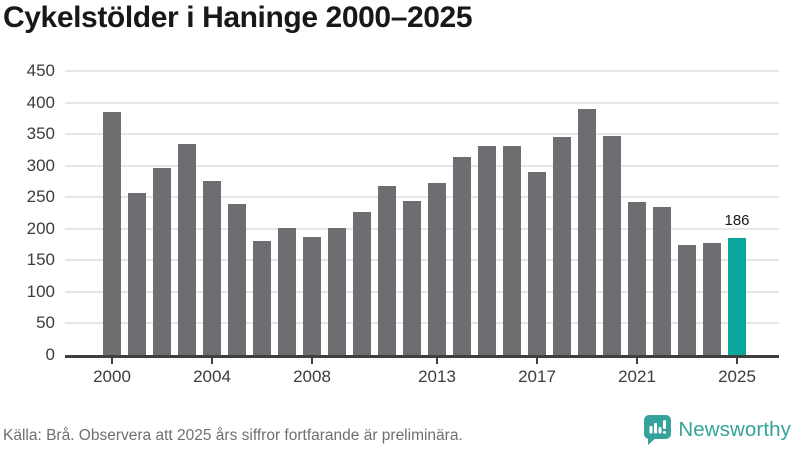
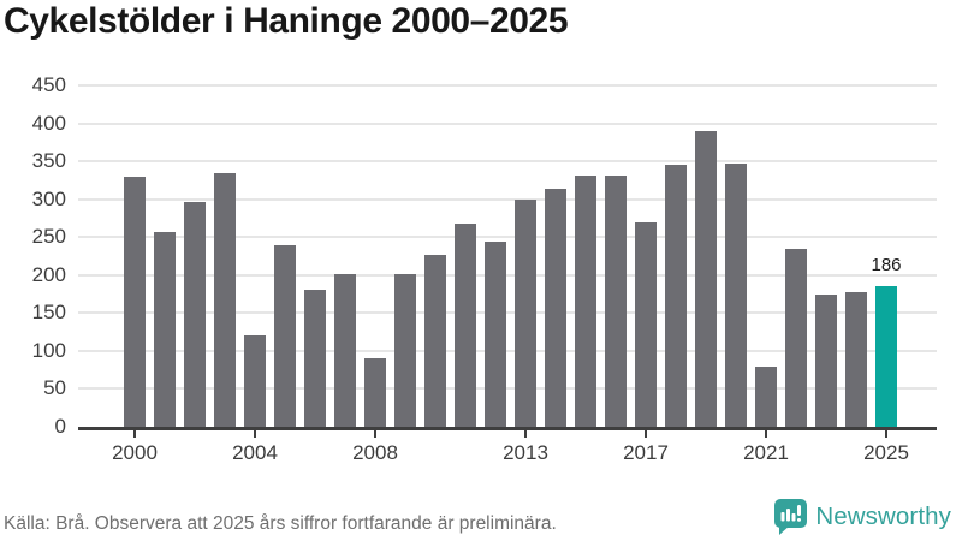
2000: 380 -> 330
2004: 280 -> 120
2008: 190 -> 90
2013: 270 -> 300
2017: 290 -> 270
2021: 240 -> 80
